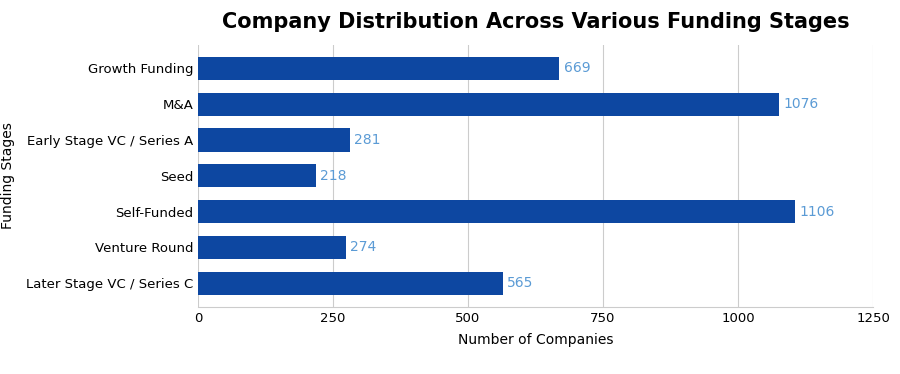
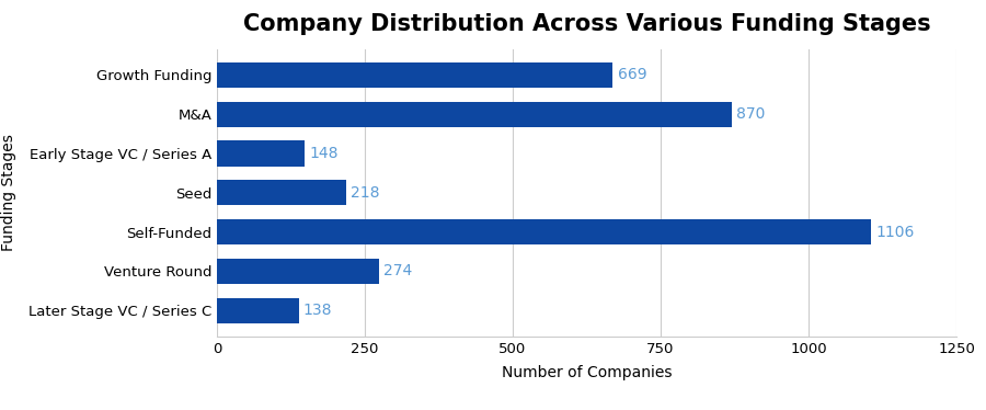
M&A: 1076 -> 870
Early Stage VC / Series A: 281 -> 148
Later Stage VC / Series C: 565 -> 138
